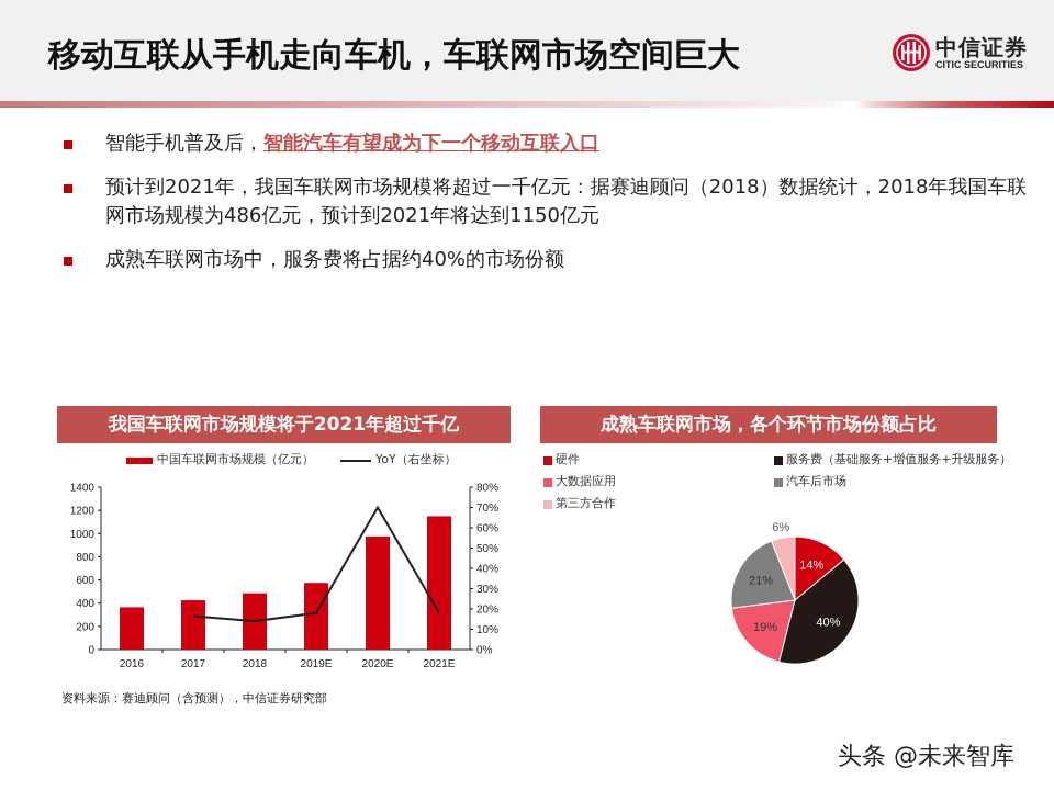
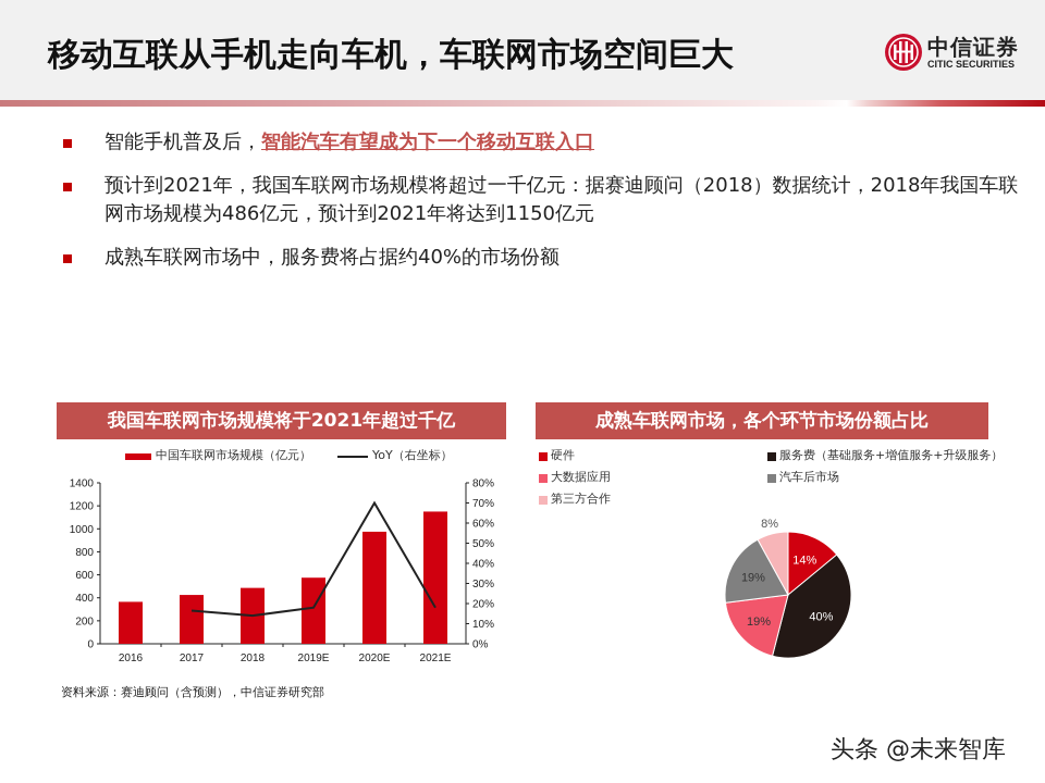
成熟车联网市场，各个环节市场份额占比/汽车后市场: 21% -> 19%
成熟车联网市场，各个环节市场份额占比/第三方合作: 6% -> 8%
